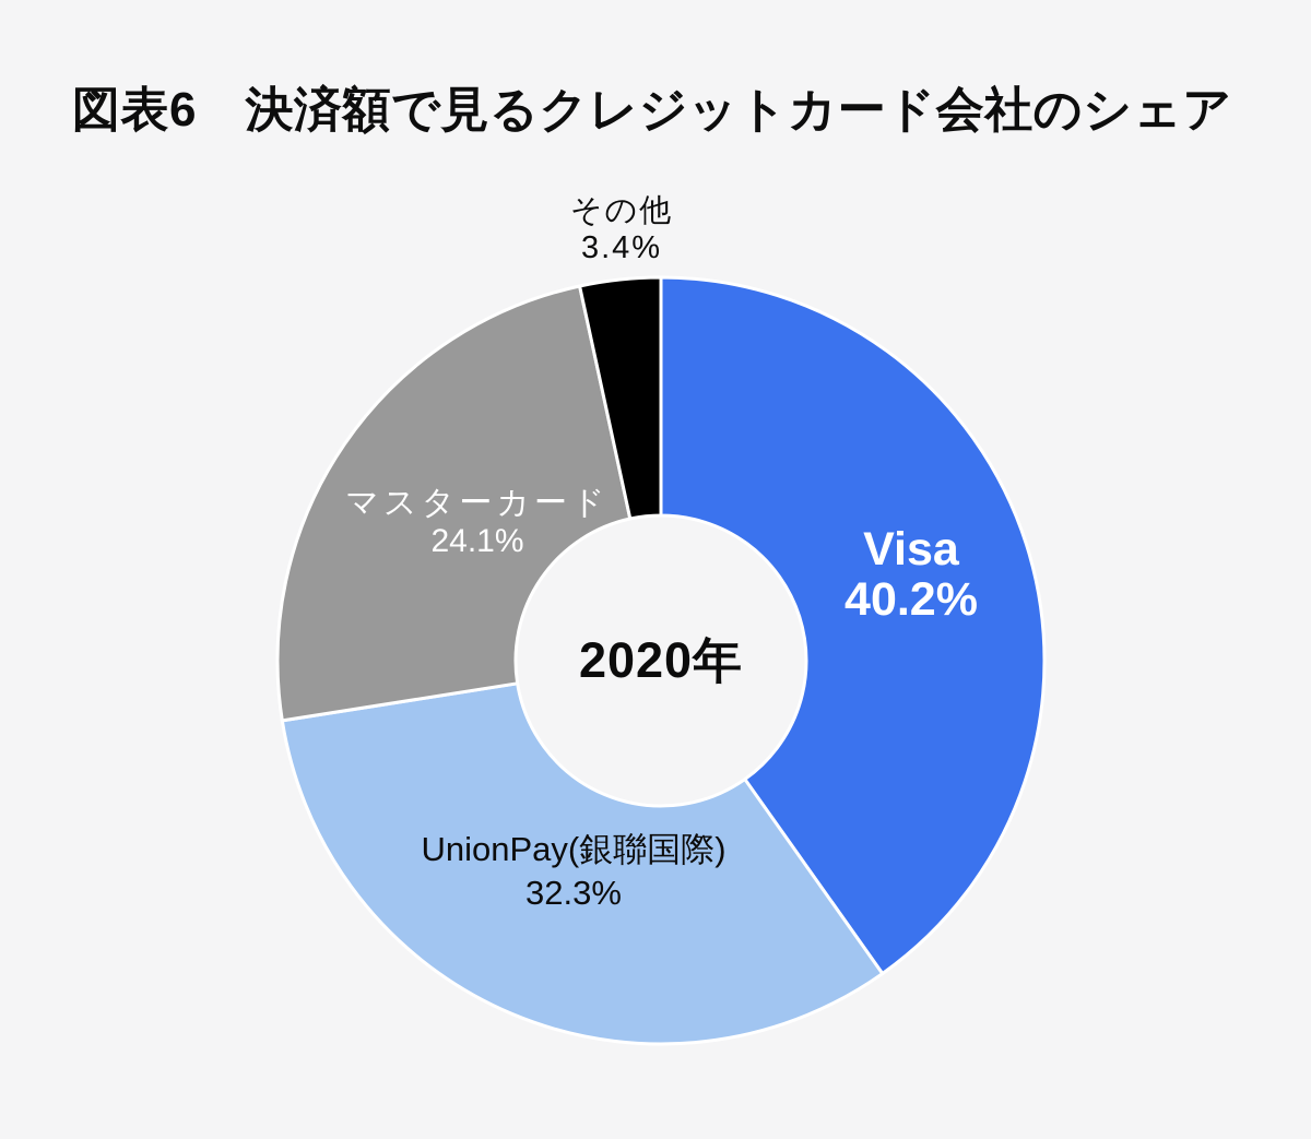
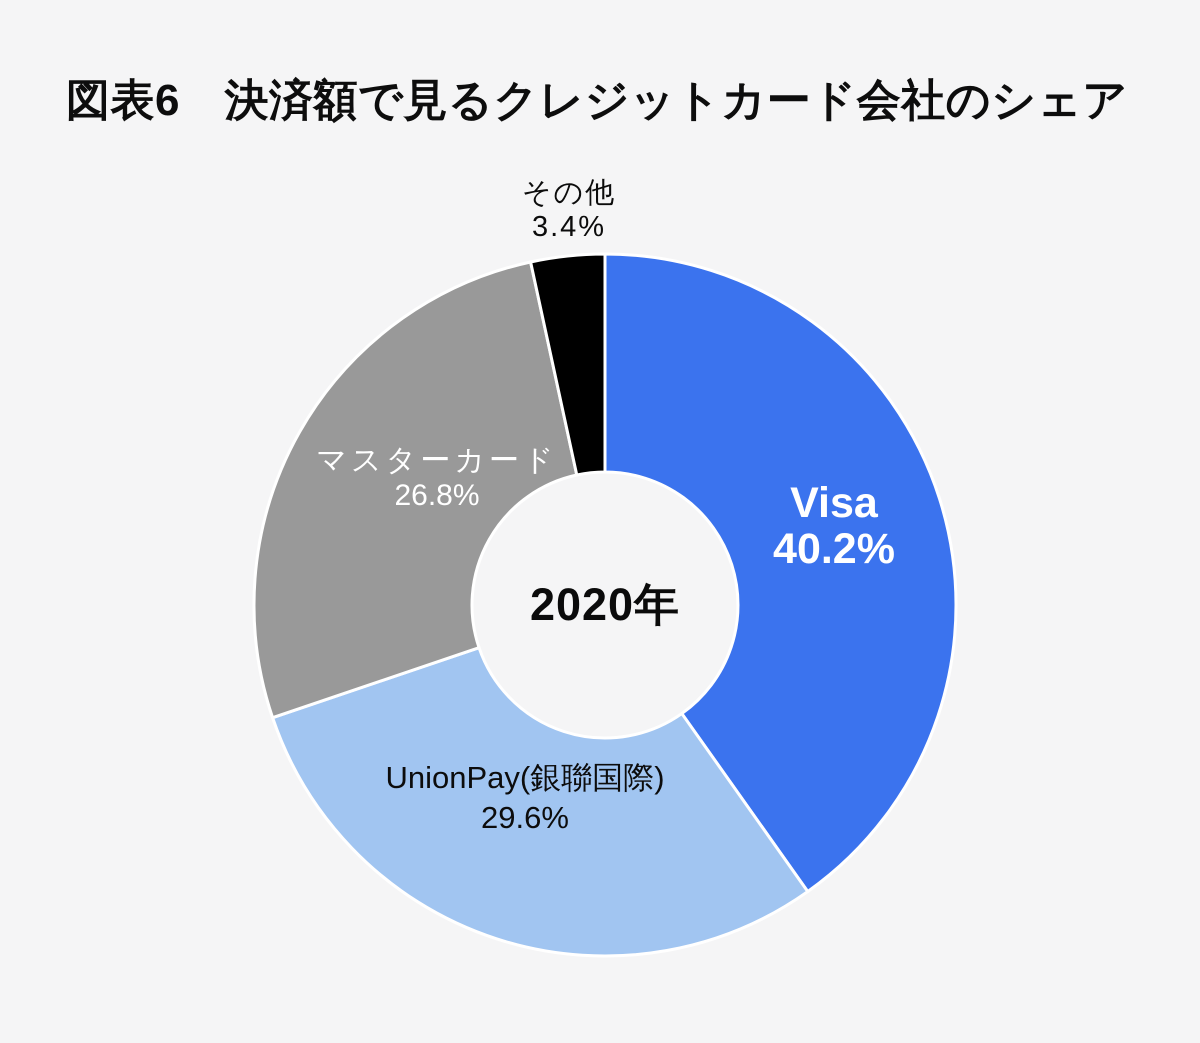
UnionPay(銀聯国際): 32.3% -> 29.6%
マスターカード: 24.1% -> 26.8%
